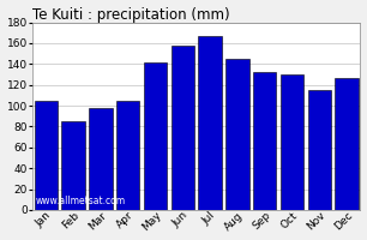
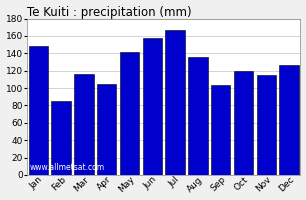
Jan: 105 -> 148
Mar: 98 -> 116
Aug: 145 -> 136
Sep: 132 -> 104
Oct: 130 -> 120
